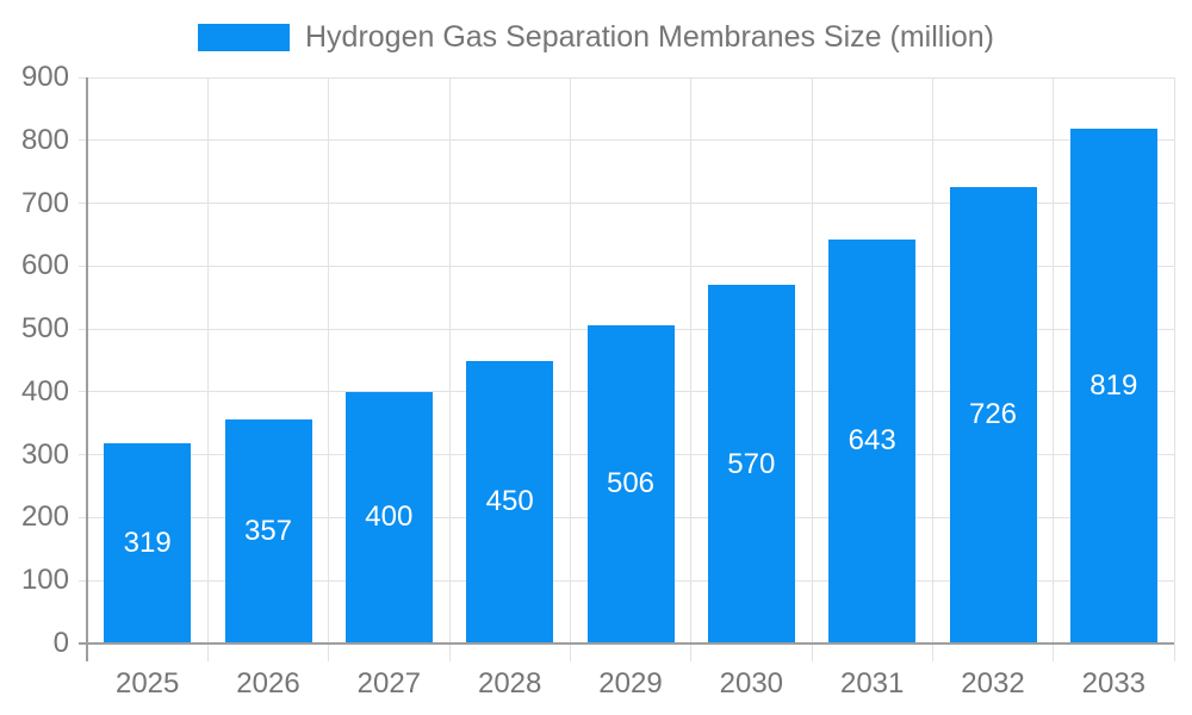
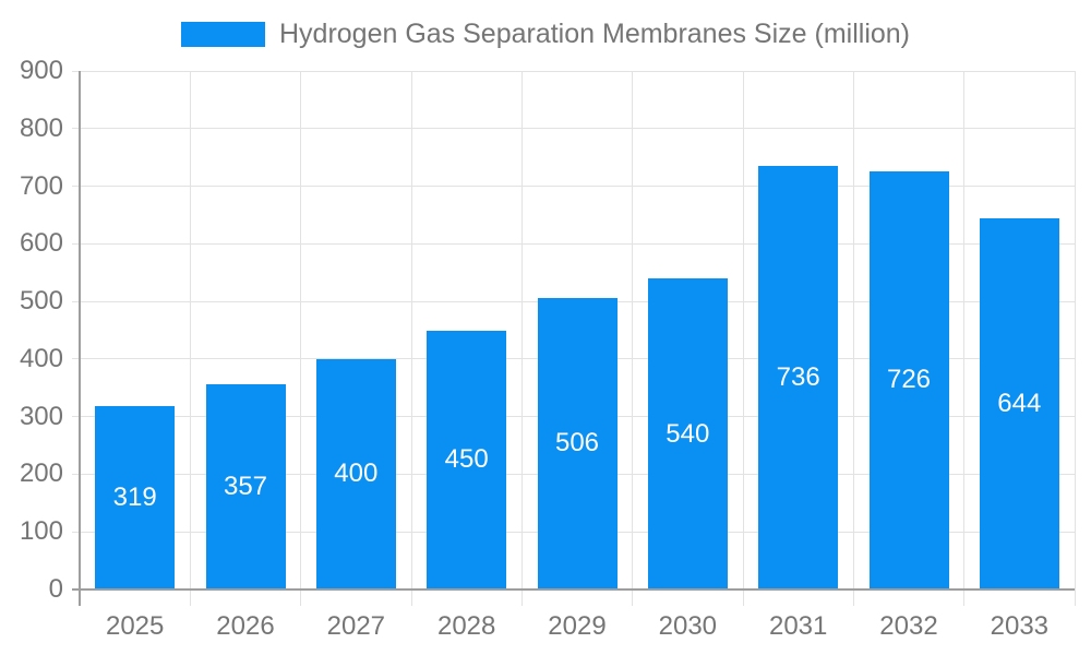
2030: 570 -> 540
2031: 643 -> 736
2033: 819 -> 644
